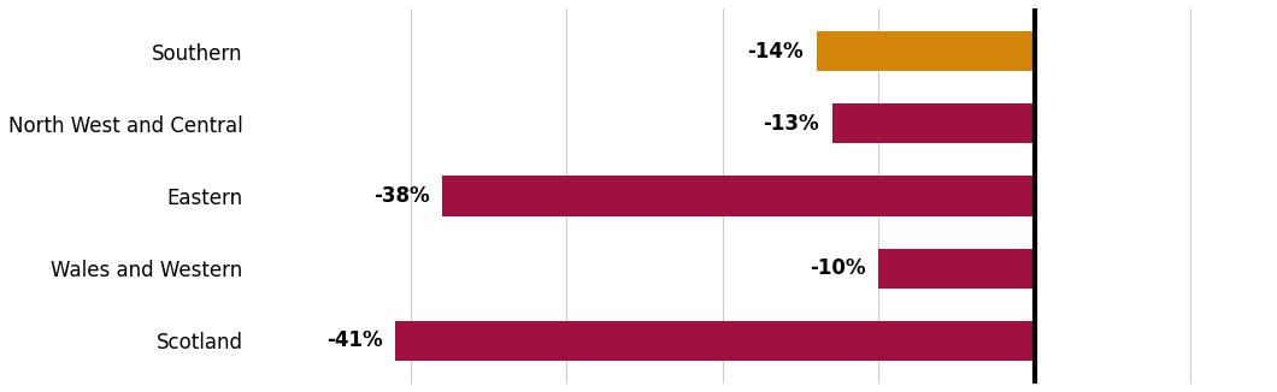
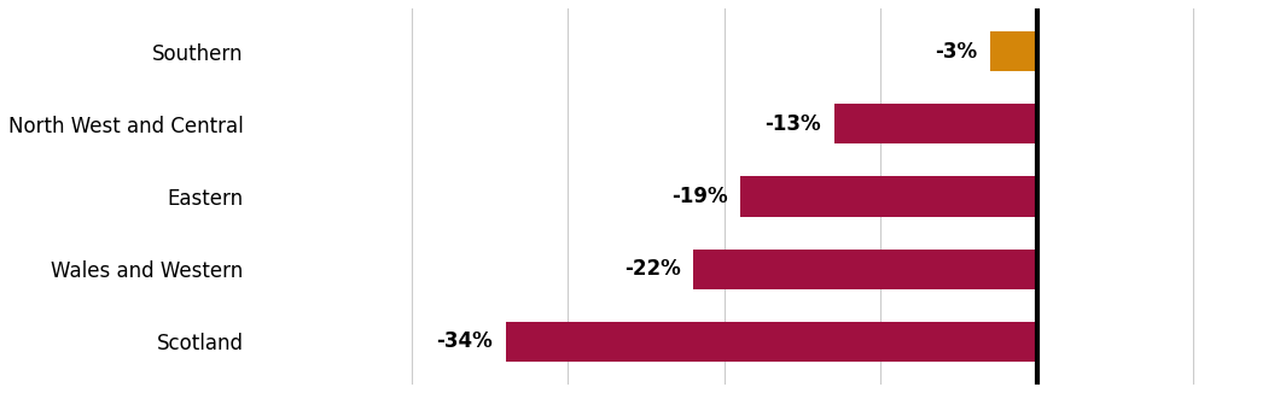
Southern: -14% -> -3%
Eastern: -38% -> -19%
Wales and Western: -10% -> -22%
Scotland: -41% -> -34%
